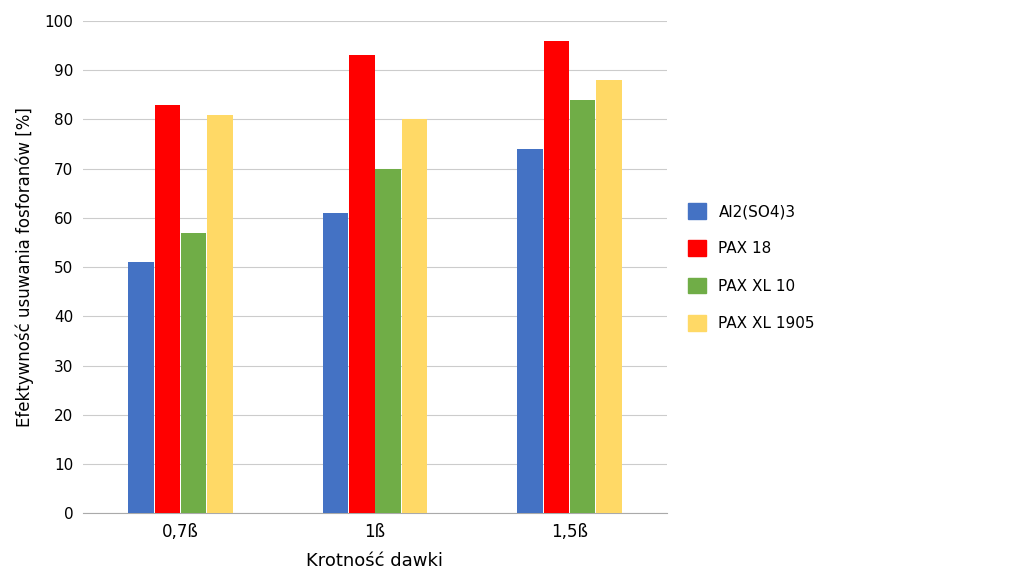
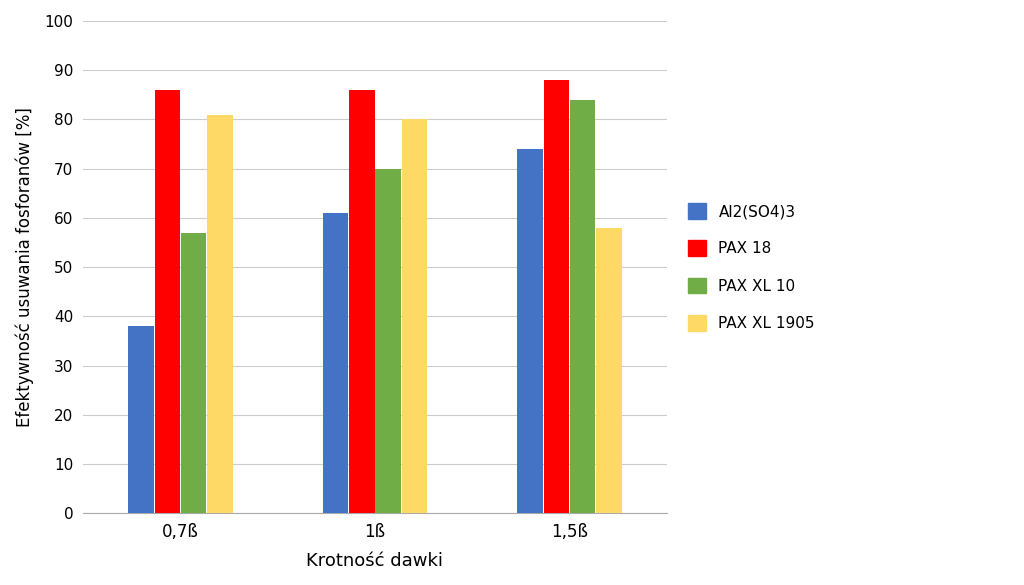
Al2(SO4)3/0,7ß: 51 -> 38
PAX 18/0,7ß: 83 -> 86
PAX 18/1ß: 93 -> 86
PAX 18/1,5ß: 96 -> 88
PAX XL 1905/1,5ß: 88 -> 58
